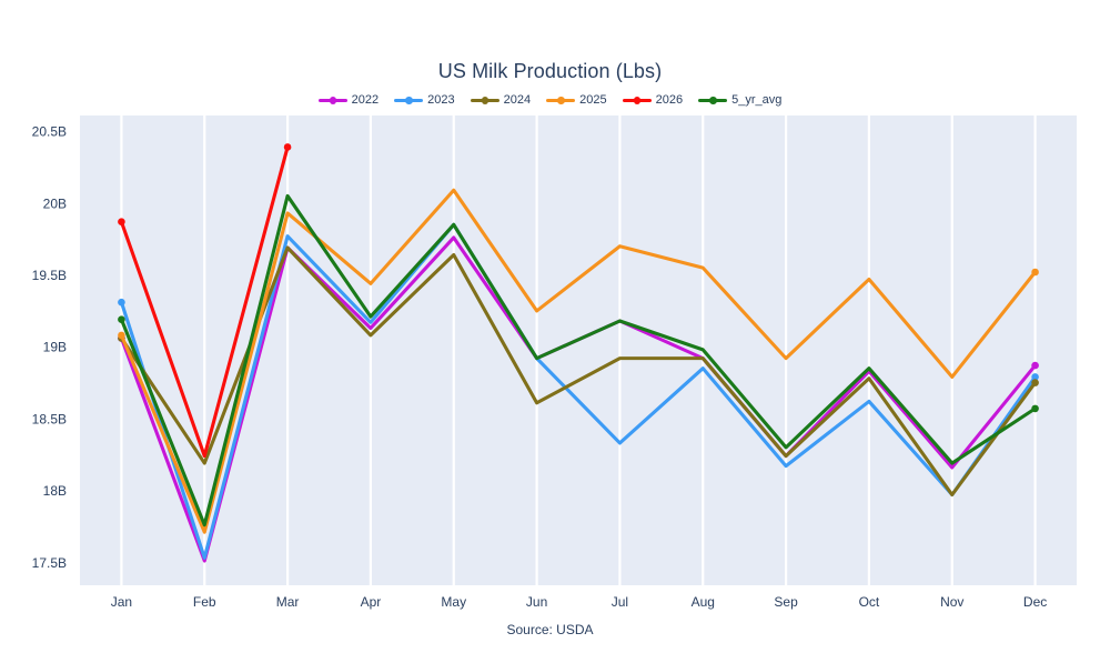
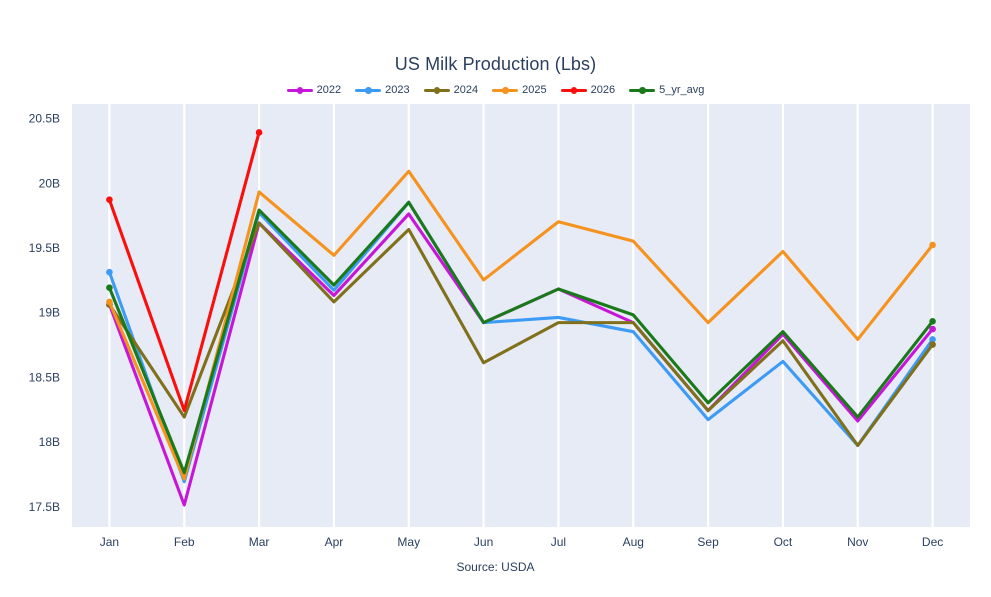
2023/Feb: 17.54B -> 17.70B
5_yr_avg/Mar: 20.06B -> 19.80B
2023/Jul: 18.34B -> 18.97B
5_yr_avg/Dec: 18.58B -> 18.94B
